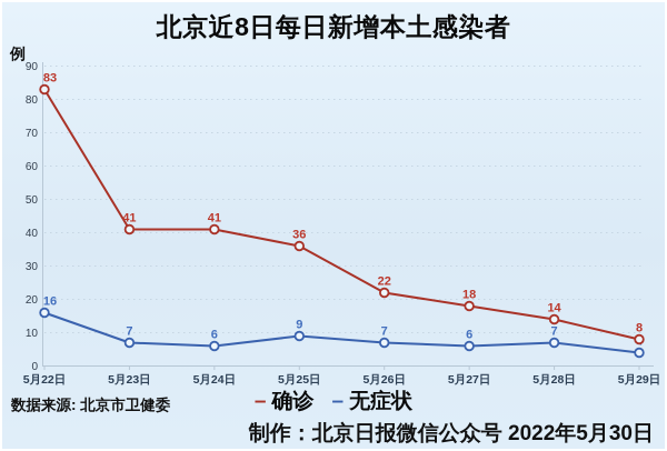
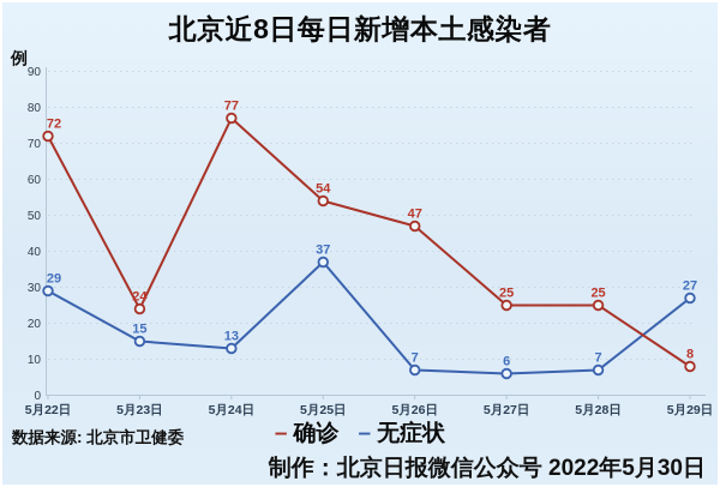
确诊/5月22日: 83 -> 72
无症状/5月22日: 16 -> 29
确诊/5月23日: 41 -> 24
无症状/5月23日: 7 -> 15
确诊/5月24日: 41 -> 77
无症状/5月24日: 6 -> 13
确诊/5月25日: 36 -> 54
无症状/5月25日: 9 -> 37
确诊/5月26日: 22 -> 47
确诊/5月27日: 18 -> 25
确诊/5月28日: 14 -> 25
无症状/5月29日: 4 -> 27
